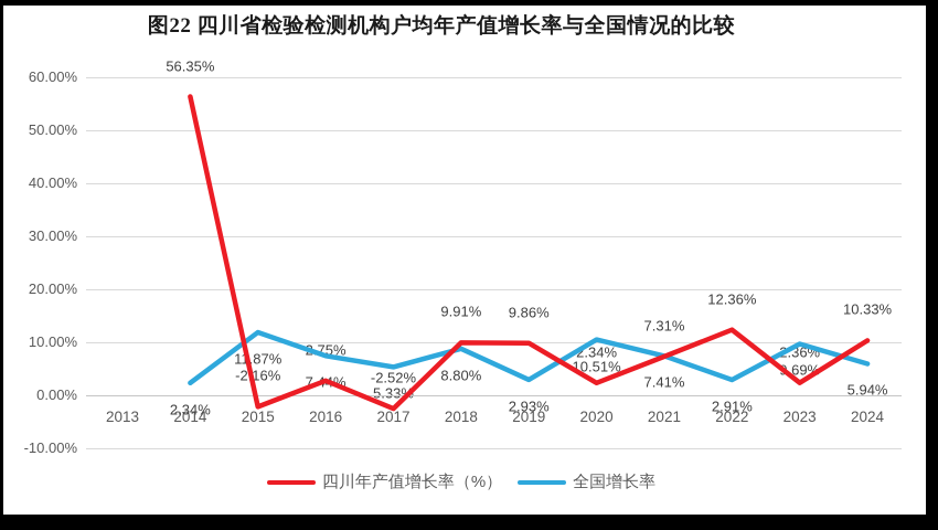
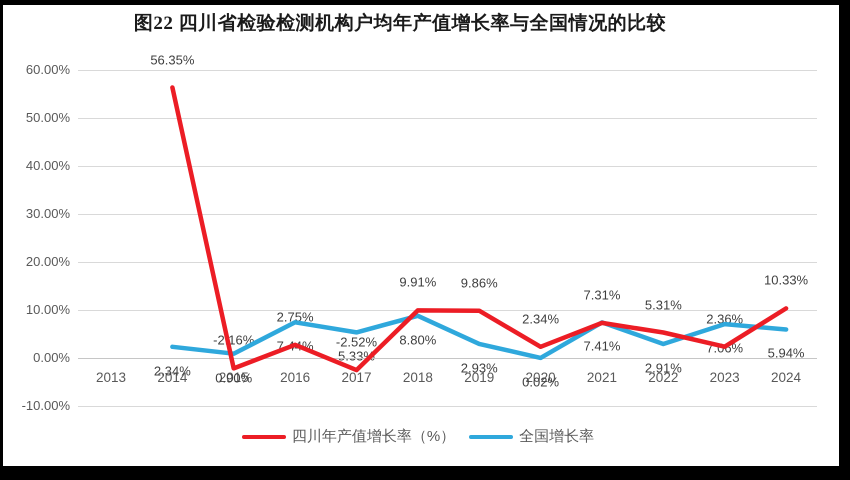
全国增长率/2015: 11.87% -> 0.90%
全国增长率/2020: 10.51% -> 0.02%
四川年产值增长率（%）/2022: 12.36% -> 5.31%
全国增长率/2023: 9.69% -> 7.06%
